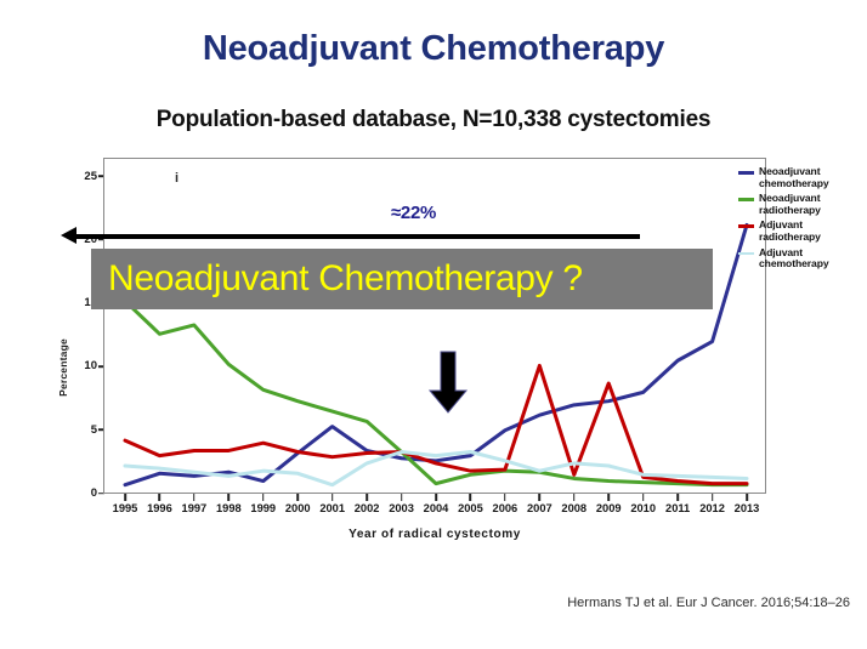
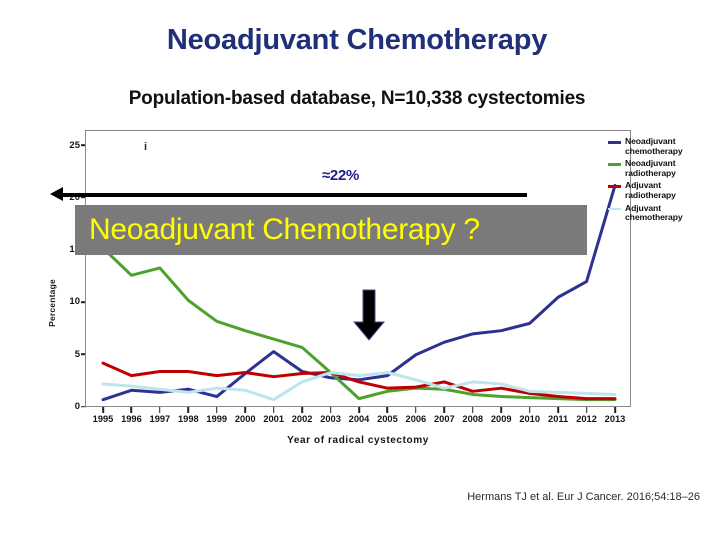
Adjuvant radiotherapy/1999: 4.0 -> 3.0
Adjuvant radiotherapy/2007: 10.1 -> 2.4
Adjuvant radiotherapy/2009: 8.7 -> 1.8
